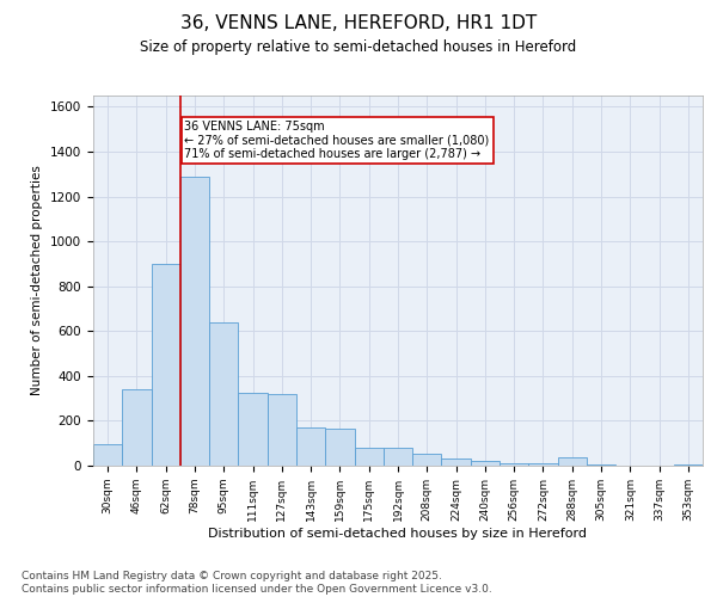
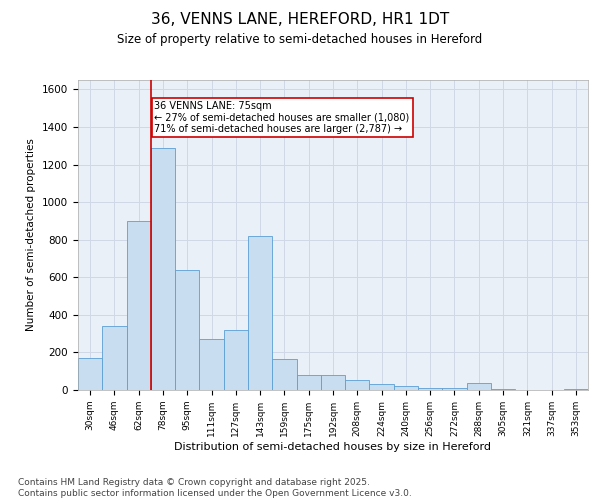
30sqm: 100 -> 170
111sqm: 320 -> 270
143sqm: 170 -> 820
